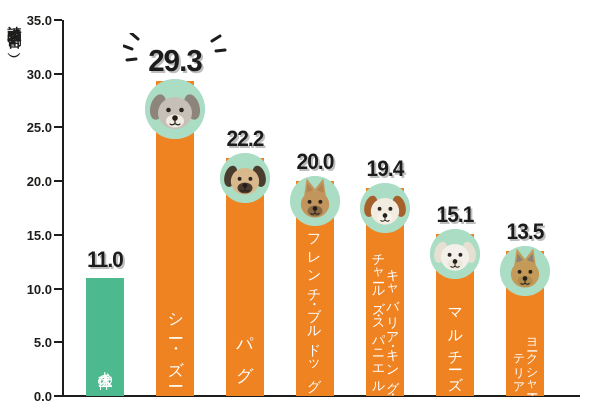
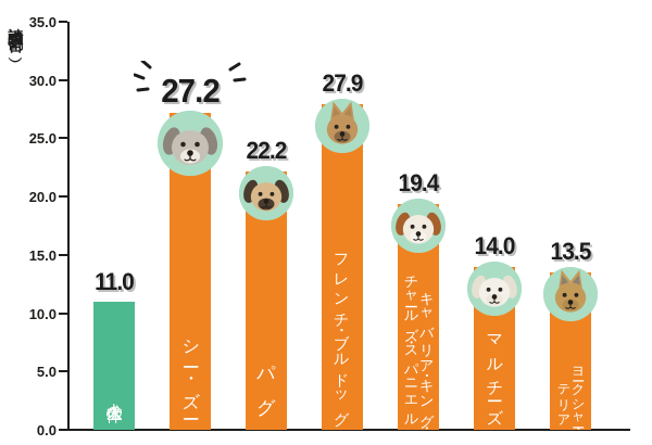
シー・ズー: 29.3 -> 27.2
フレンチ・ブルドッグ: 20.0 -> 27.9
マルチーズ: 15.1 -> 14.0
